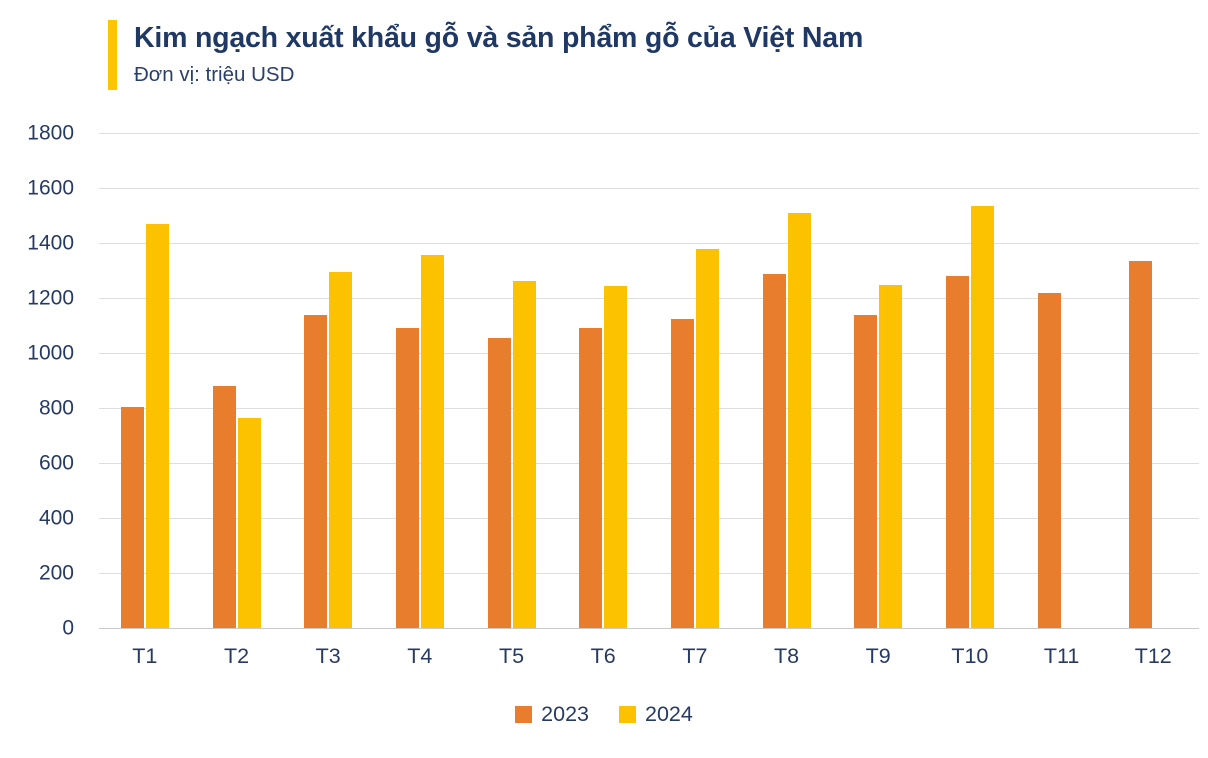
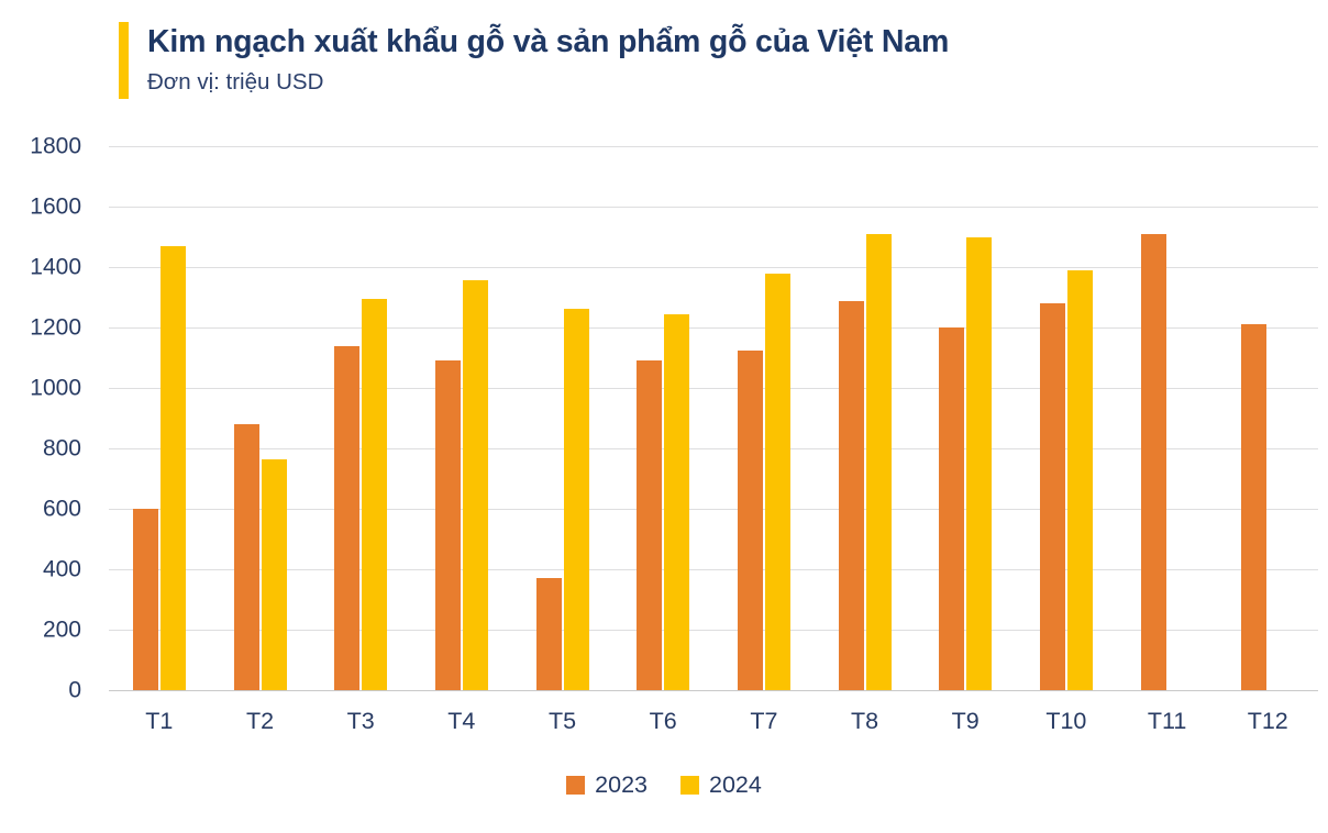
2023/T1: 800 -> 600
2023/T5: 1050 -> 370
2023/T9: 1140 -> 1200
2024/T9: 1250 -> 1500
2024/T10: 1540 -> 1390
2023/T11: 1220 -> 1510
2023/T12: 1340 -> 1210
